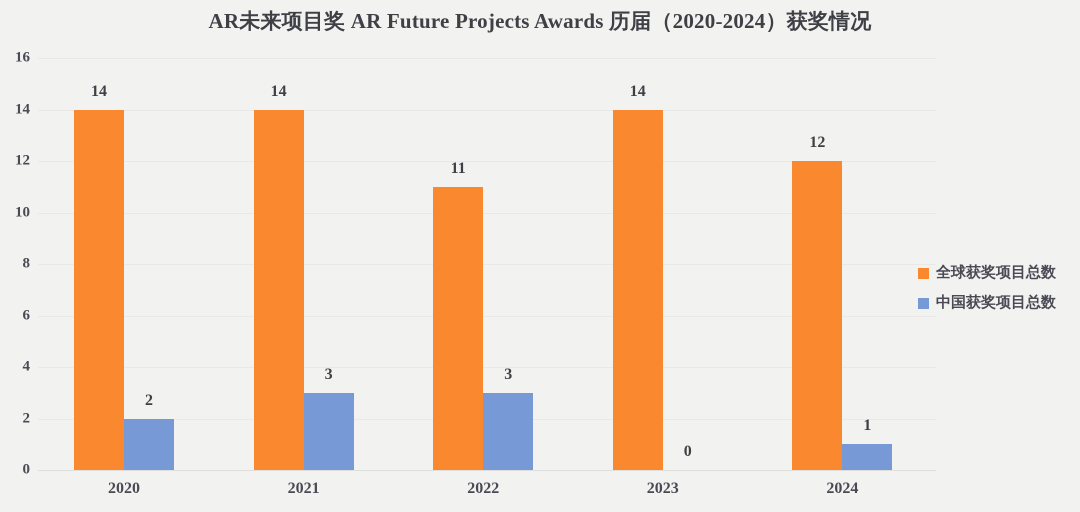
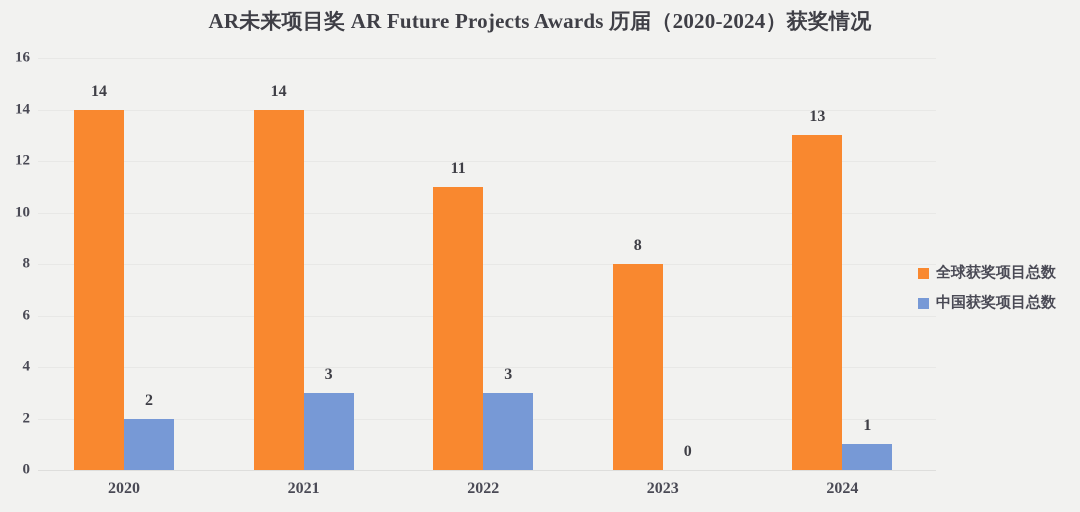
全球获奖项目总数/2023: 14 -> 8
全球获奖项目总数/2024: 12 -> 13
